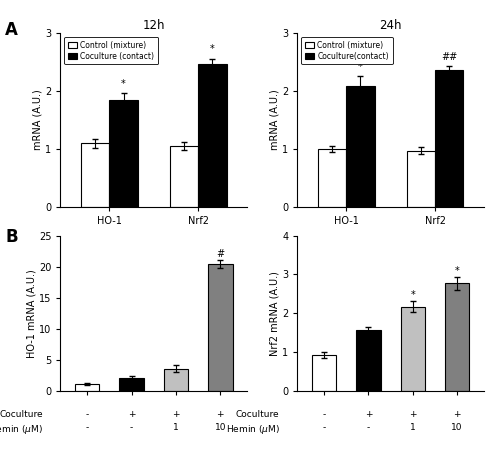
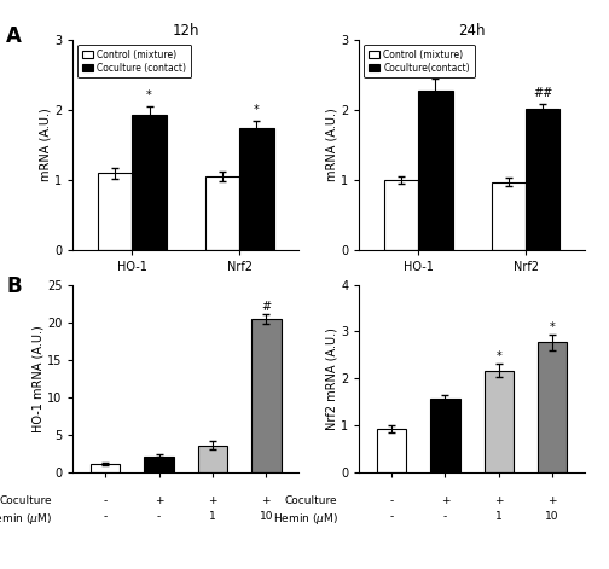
12h/Coculture (contact)/HO-1: 1.84 -> 1.93
12h/Coculture (contact)/Nrf2: 2.46 -> 1.75
24h/Coculture(contact)/HO-1: 2.08 -> 2.27
24h/Coculture(contact)/Nrf2: 2.36 -> 2.02
